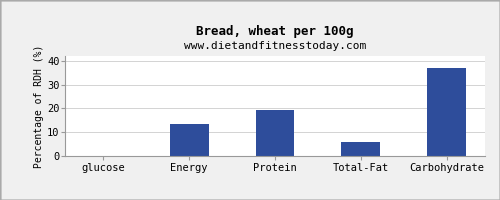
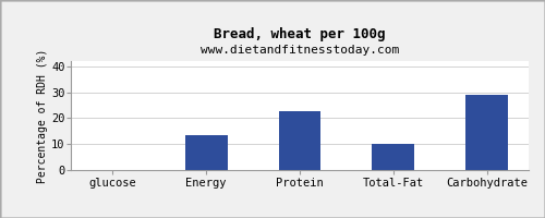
Protein: 19.3 -> 22.5
Total-Fat: 5.7 -> 10.0
Carbohydrate: 37.0 -> 29.0
